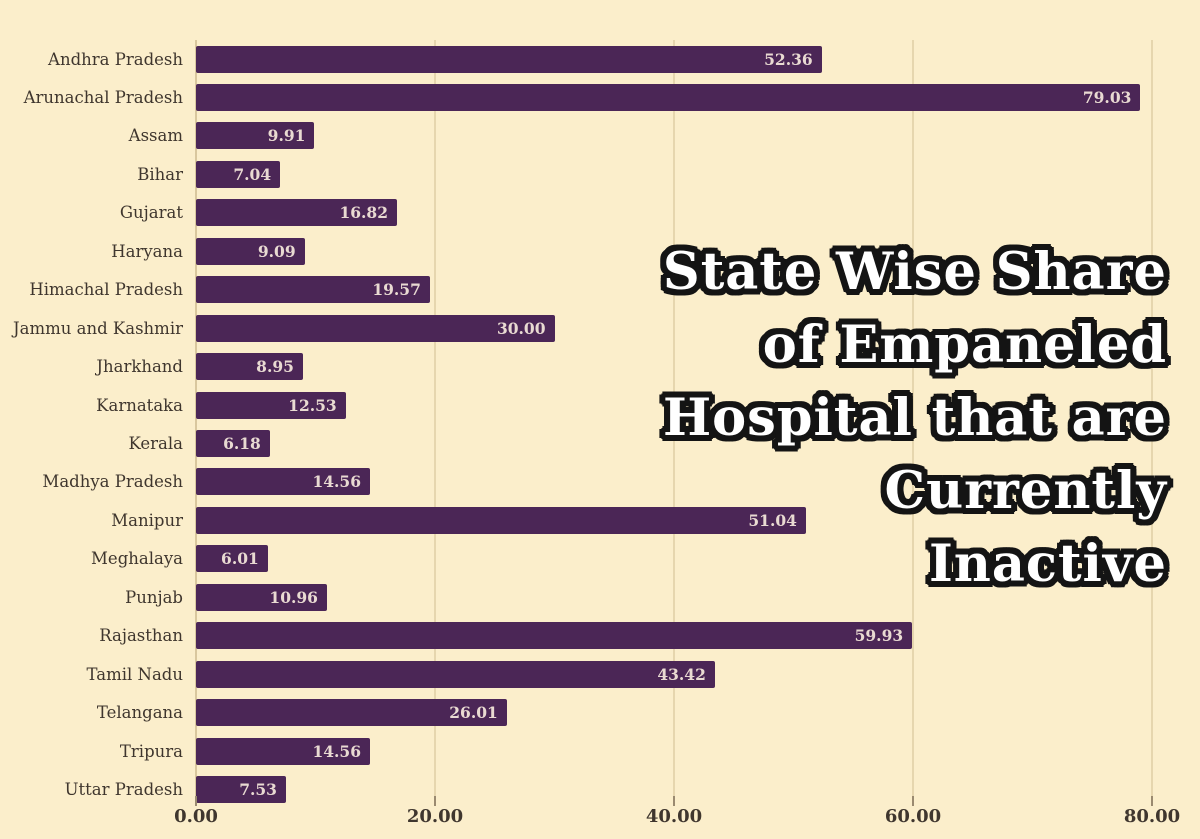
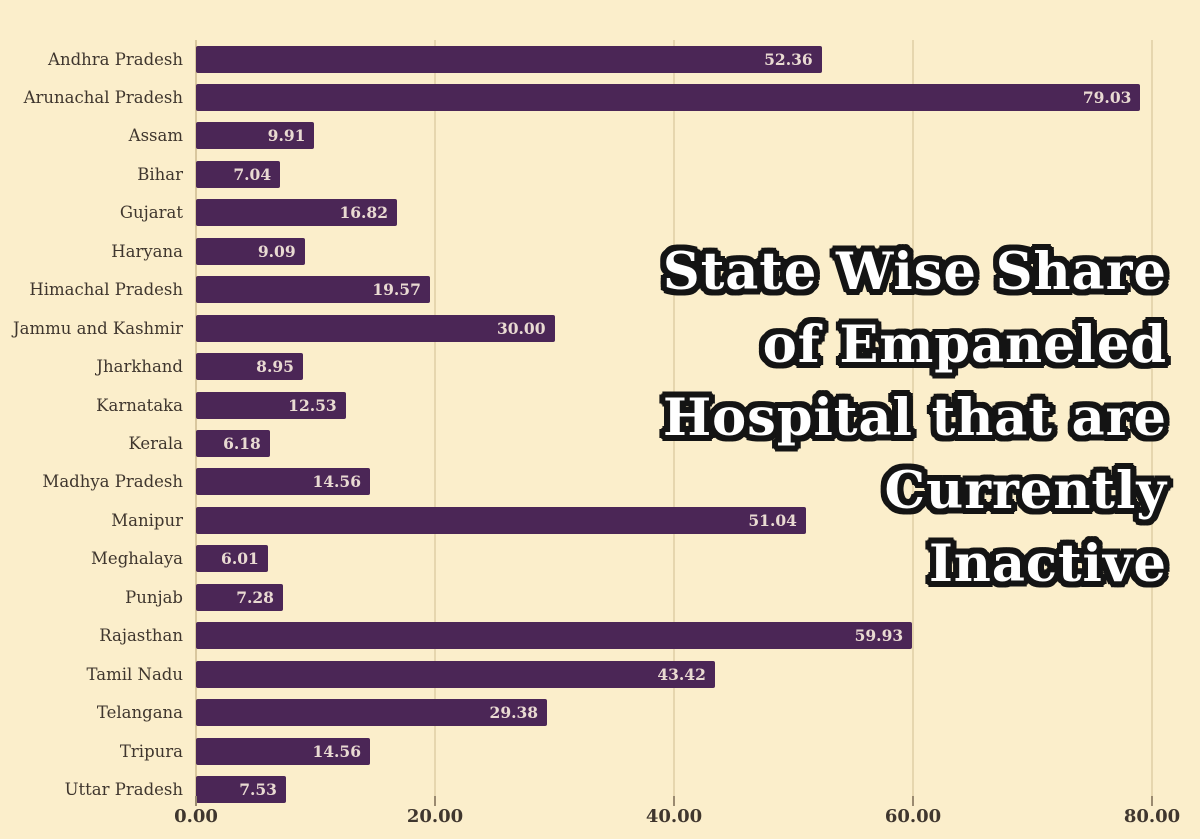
Punjab: 10.96 -> 7.28
Telangana: 26.01 -> 29.38
